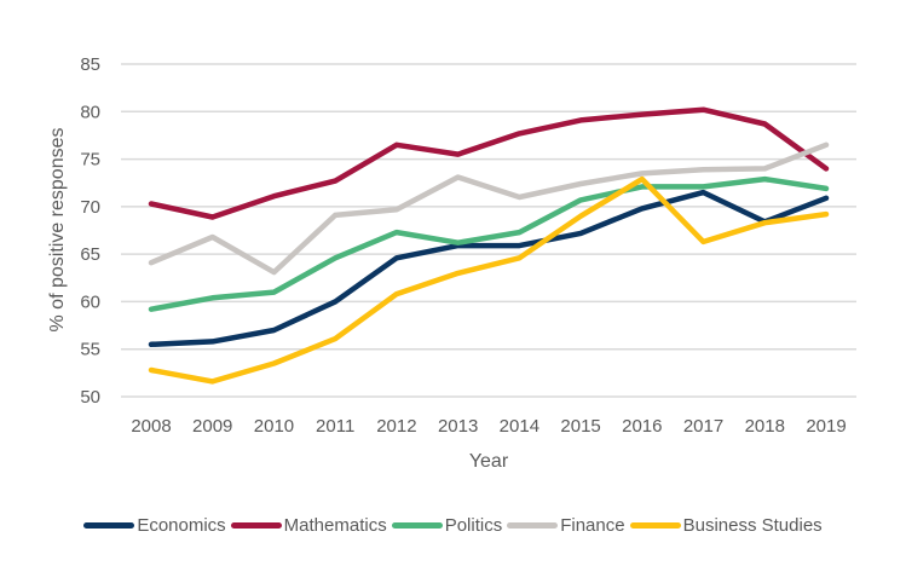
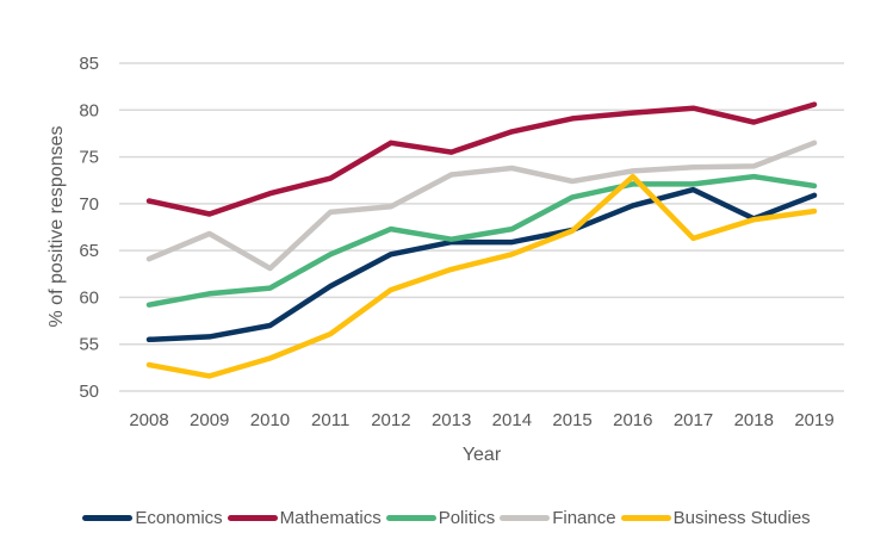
Economics/2011: 60 -> 61
Finance/2014: 71 -> 74
Business Studies/2015: 69 -> 67
Mathematics/2019: 74 -> 81
